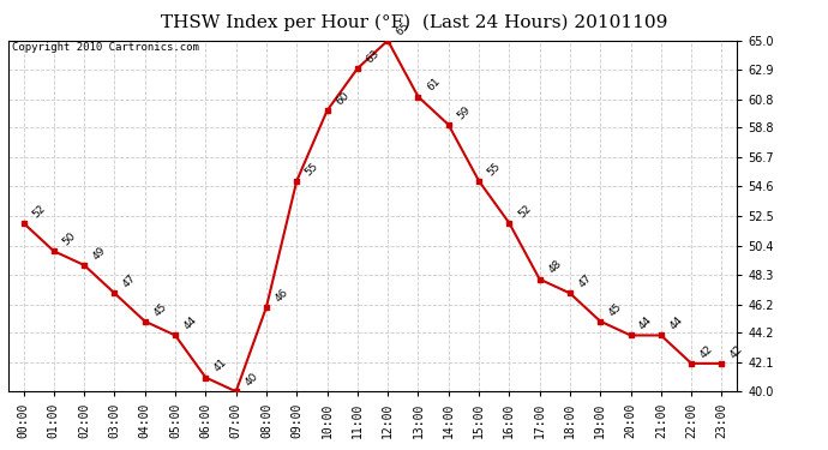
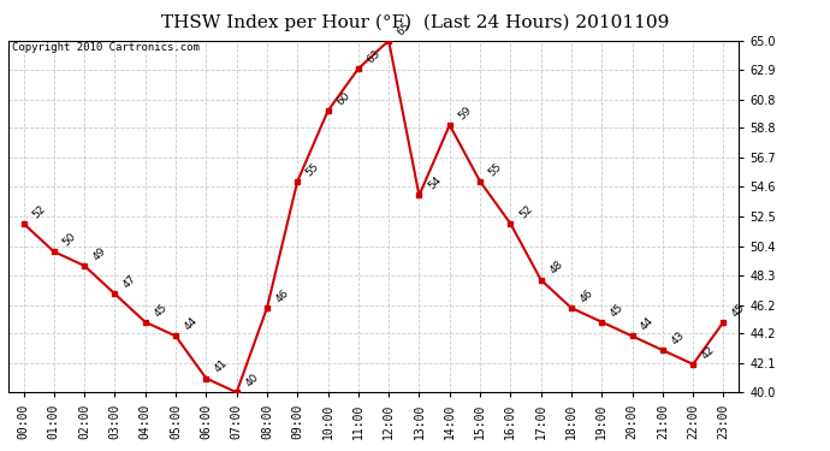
13:00: 61 -> 54
18:00: 47 -> 46
21:00: 44 -> 43
23:00: 42 -> 45
